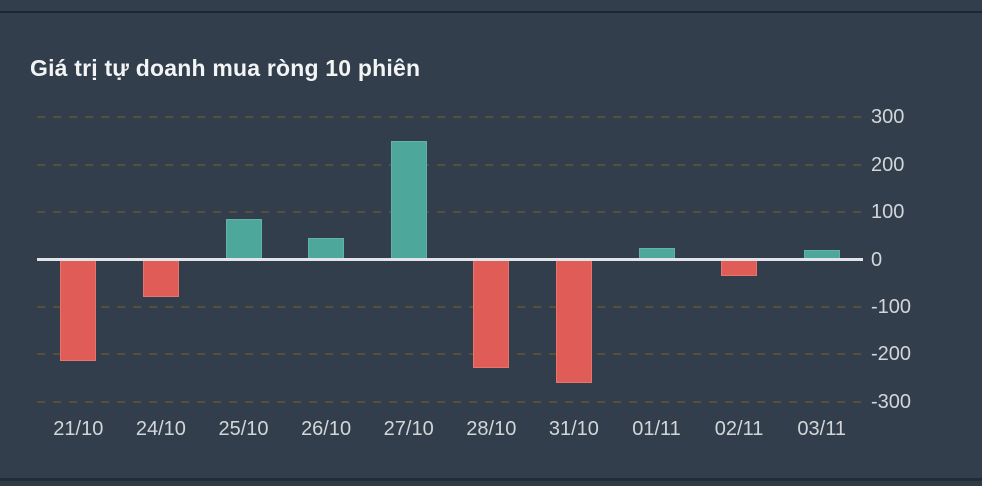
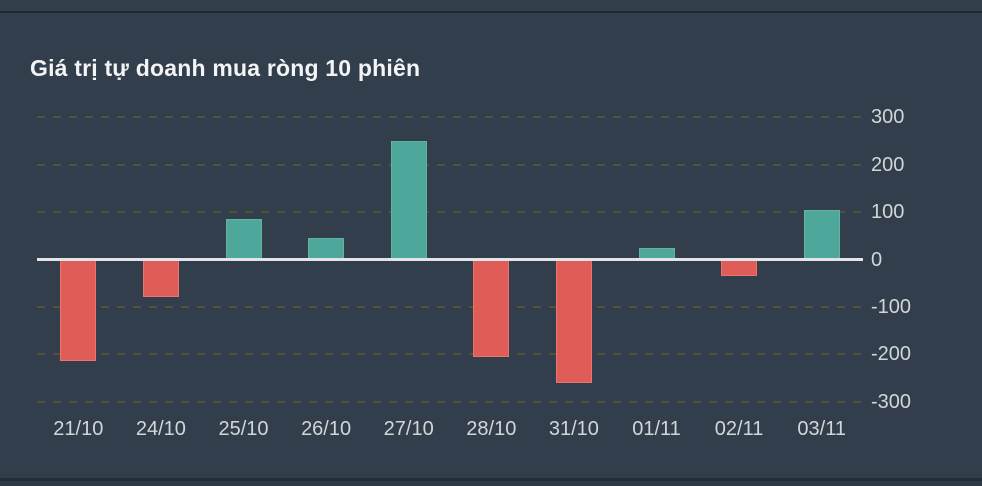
28/10: -230 -> -200
03/11: 20 -> 100
